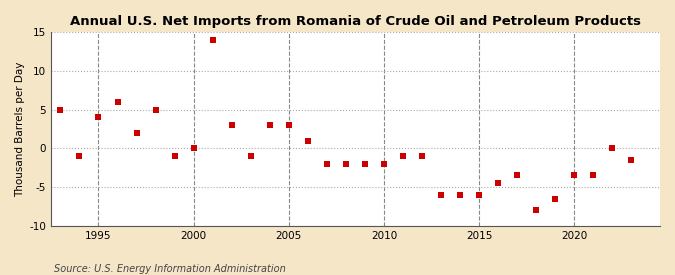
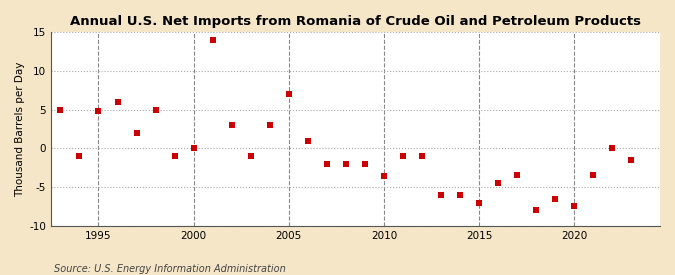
1995: 4.0 -> 4.8
2005: 3.0 -> 7.0
2010: -2.0 -> -3.6
2015: -6.0 -> -7.0
2020: -3.5 -> -7.4
